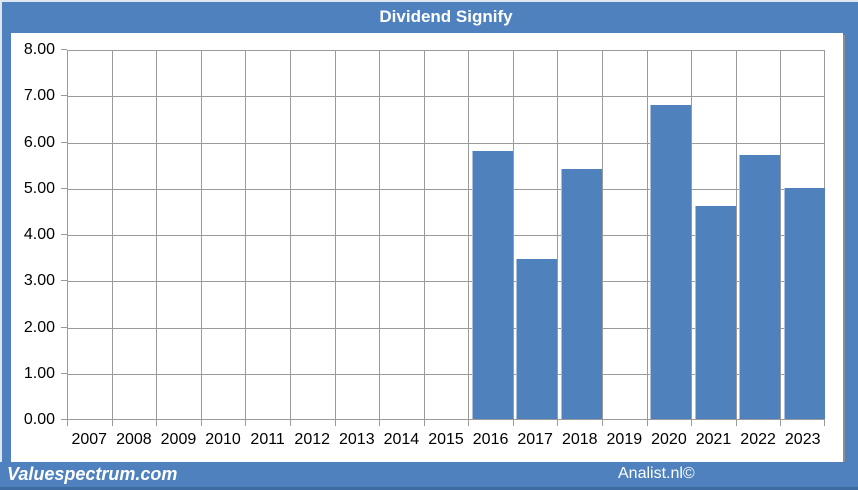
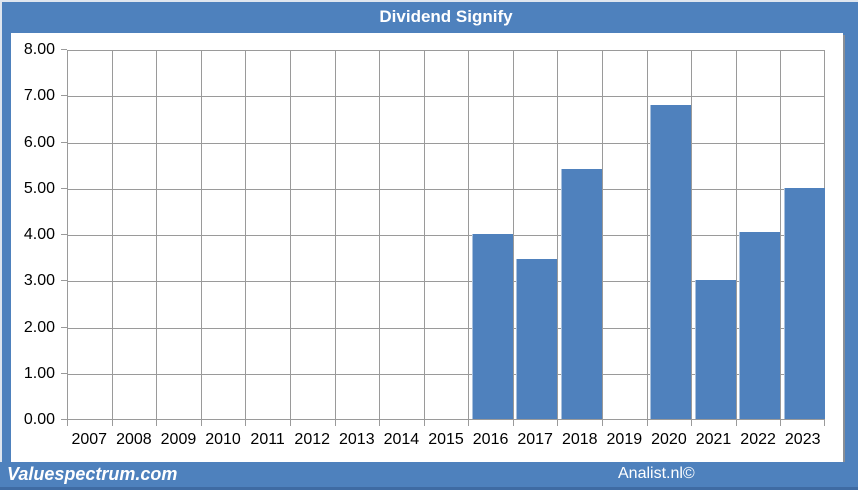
2016: 5.8 -> 4.0
2021: 4.6 -> 3.0
2022: 5.7 -> 4.0
